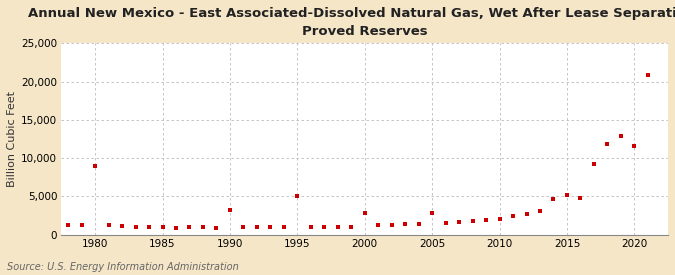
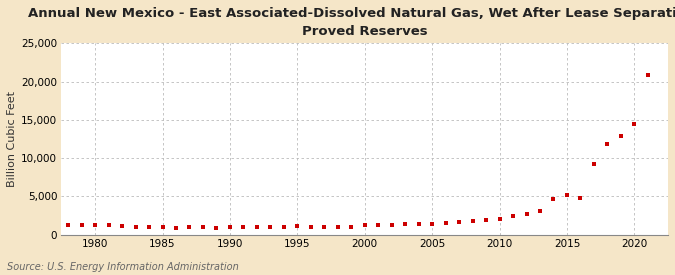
1980: 9,000 -> 1,300
1990: 3,200 -> 1,000
1995: 5,000 -> 1,100
2000: 2,800 -> 1,200
2005: 2,800 -> 1,400
2020: 11,600 -> 14,400
